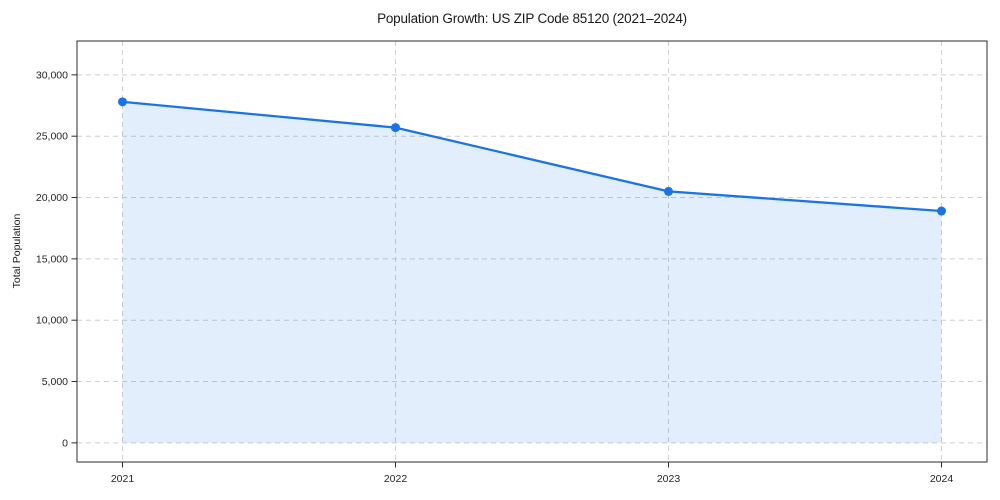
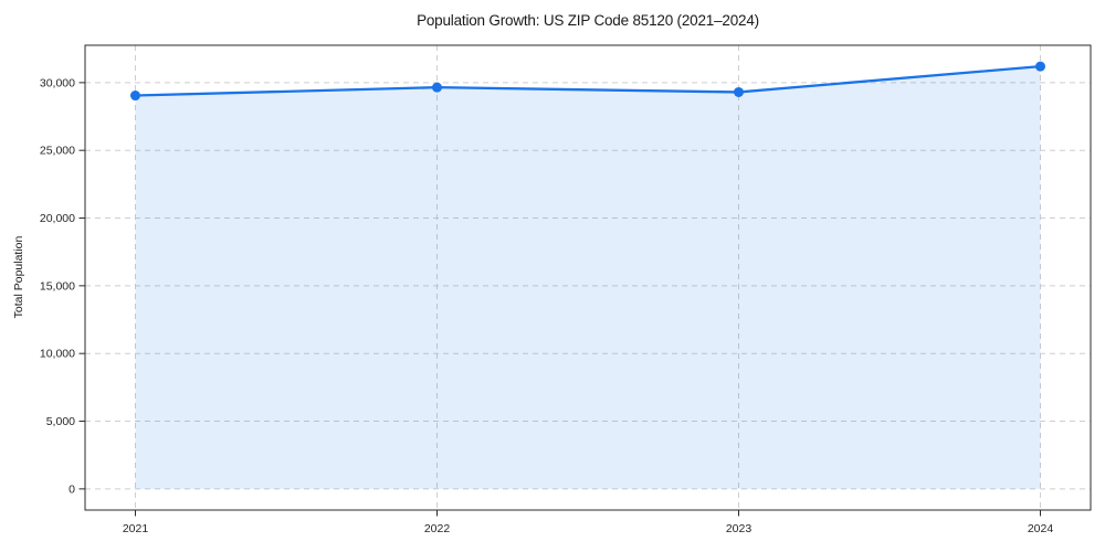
2021: 27800 -> 29000
2022: 25700 -> 29600
2023: 20500 -> 29300
2024: 18900 -> 31200
